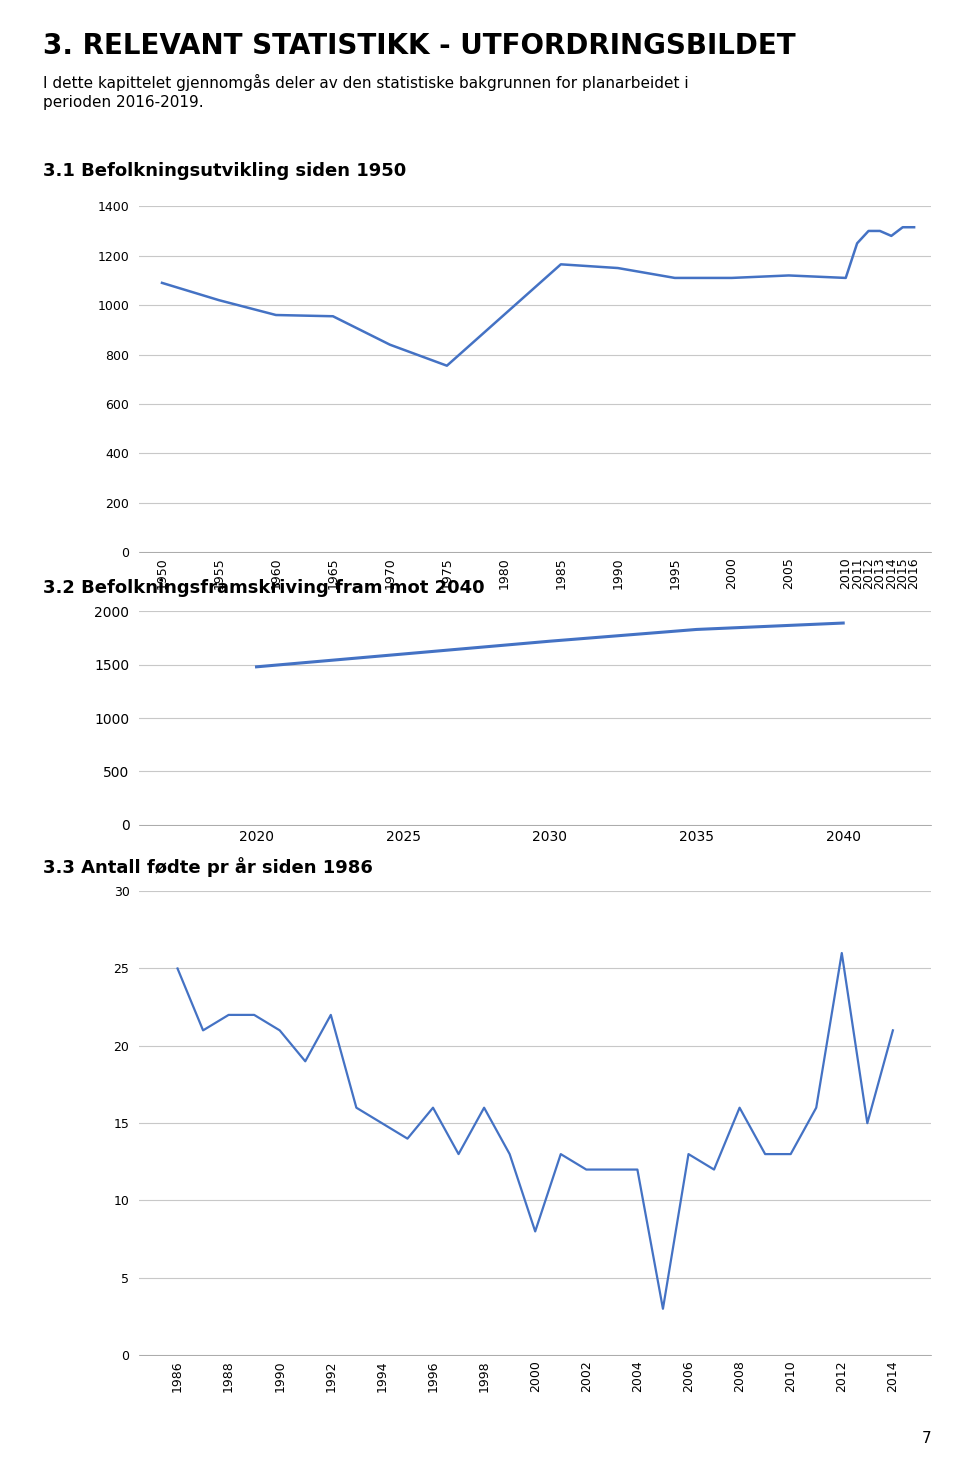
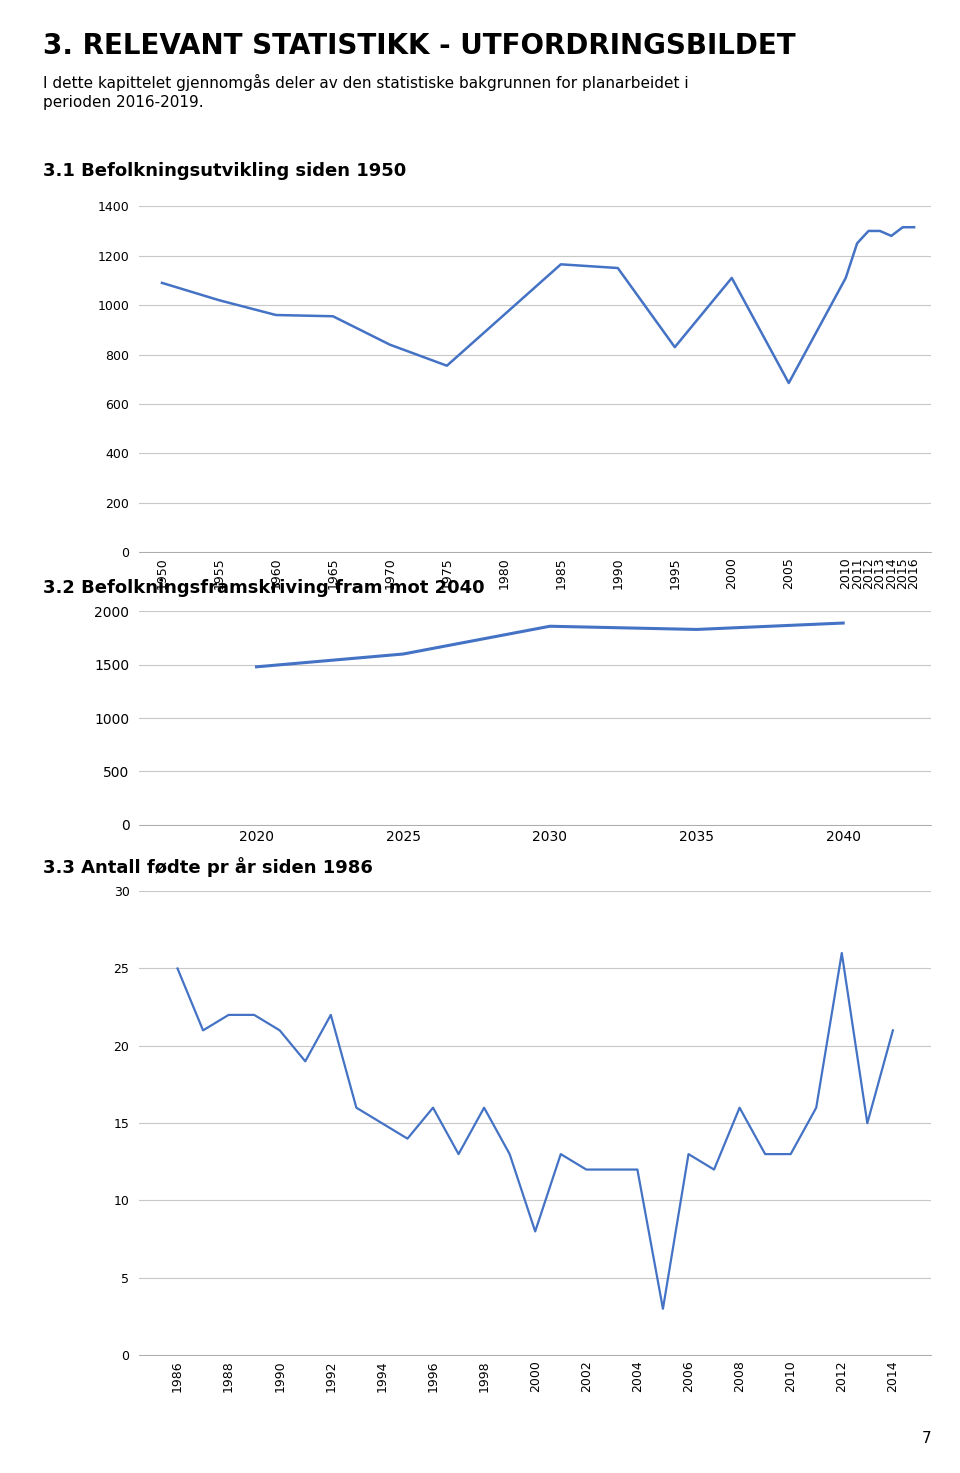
1995: 1110 -> 830
2005: 1120 -> 685
2030: 1720 -> 1860
